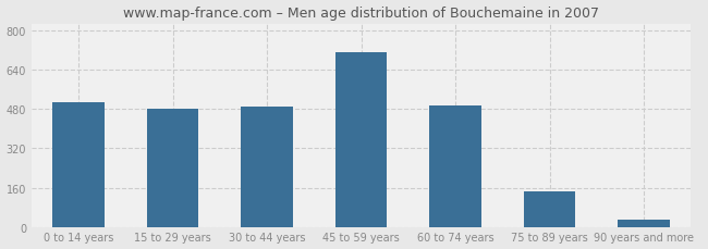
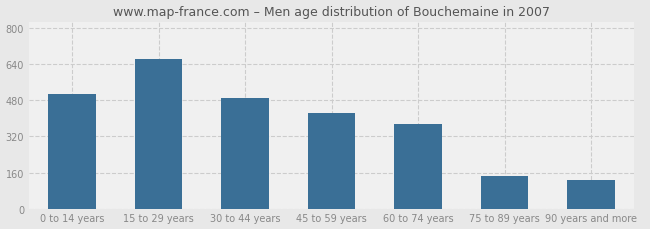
15 to 29 years: 480 -> 665
45 to 59 years: 714 -> 425
60 to 74 years: 495 -> 375
90 years and more: 28 -> 125
